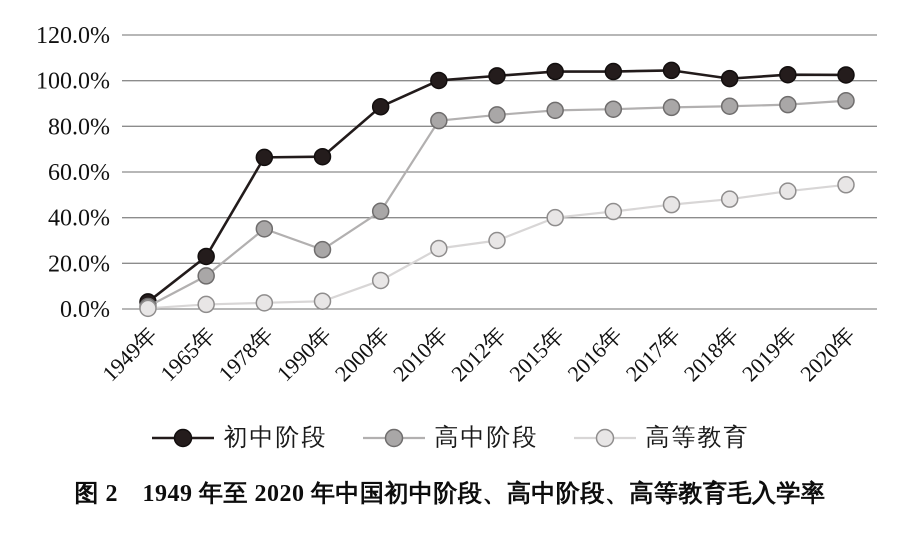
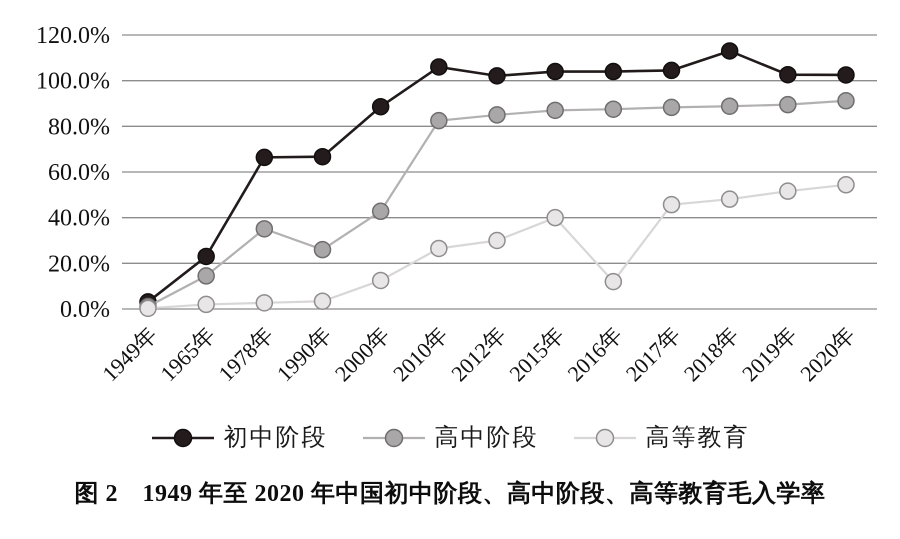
初中阶段/2010年: 100% -> 106%
高等教育/2016年: 43% -> 12%
初中阶段/2018年: 101% -> 113%
